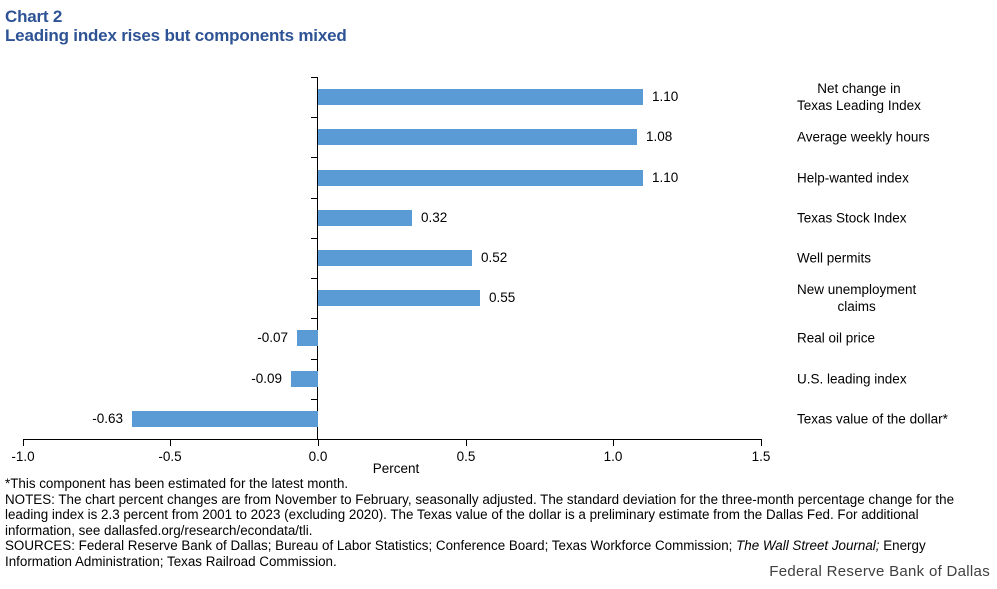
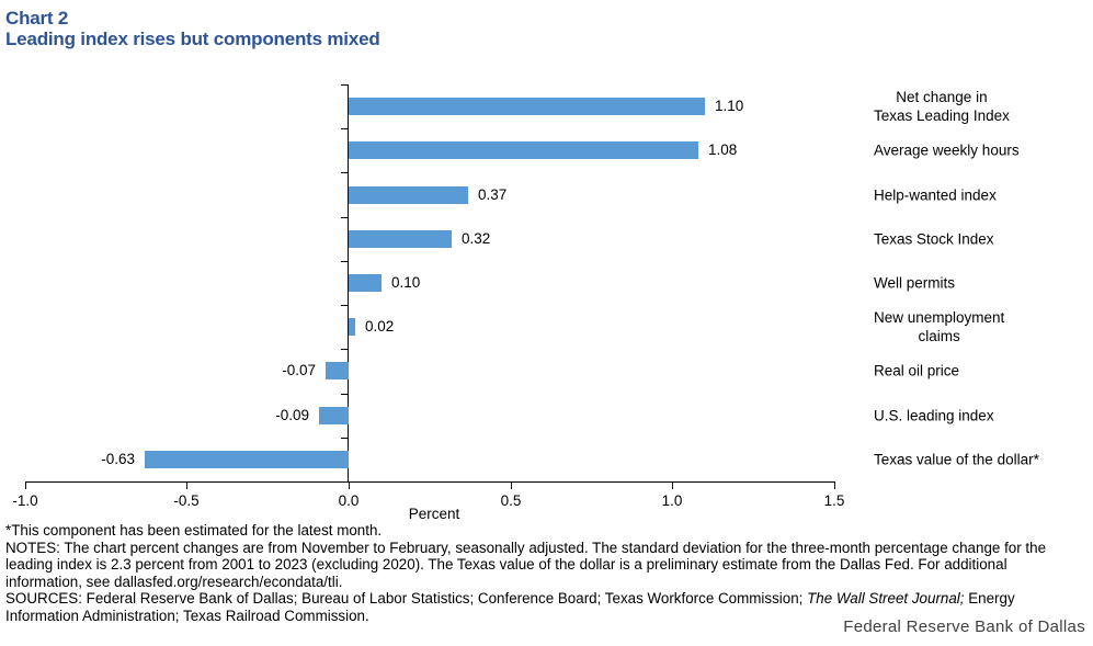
Help-wanted index: 1.10 -> 0.37
Well permits: 0.52 -> 0.10
New unemployment claims: 0.55 -> 0.02
